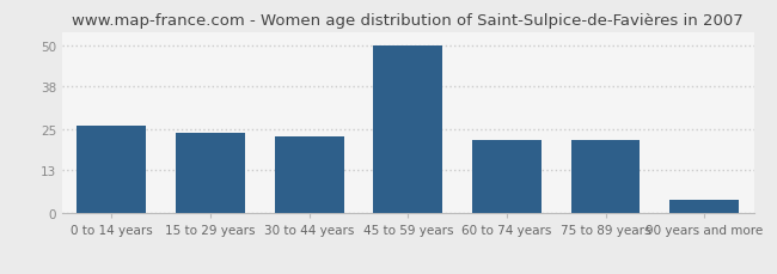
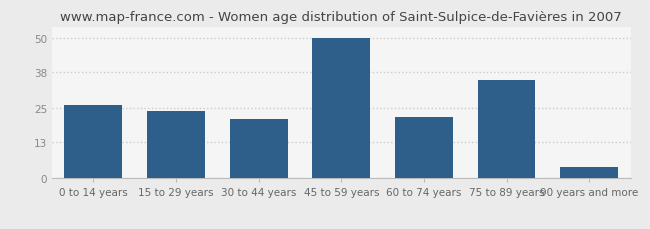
30 to 44 years: 23 -> 21
75 to 89 years: 22 -> 35
